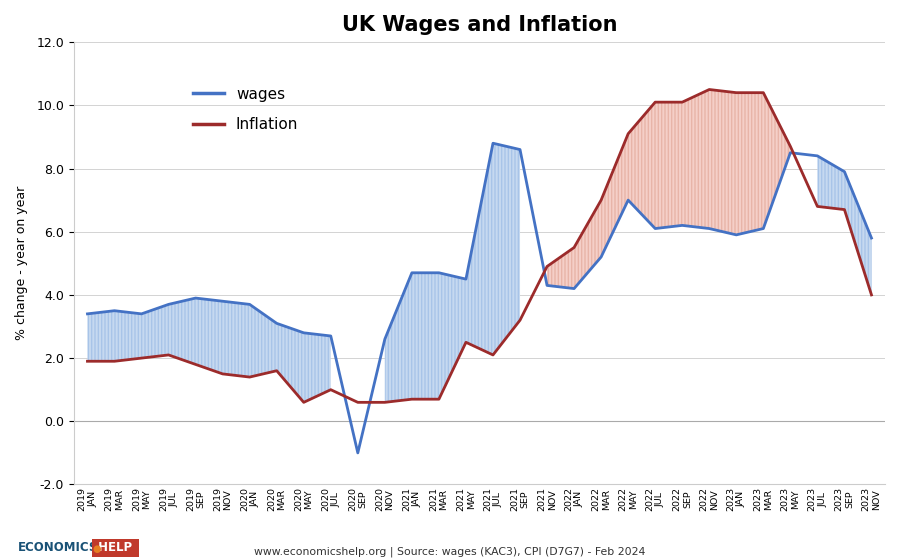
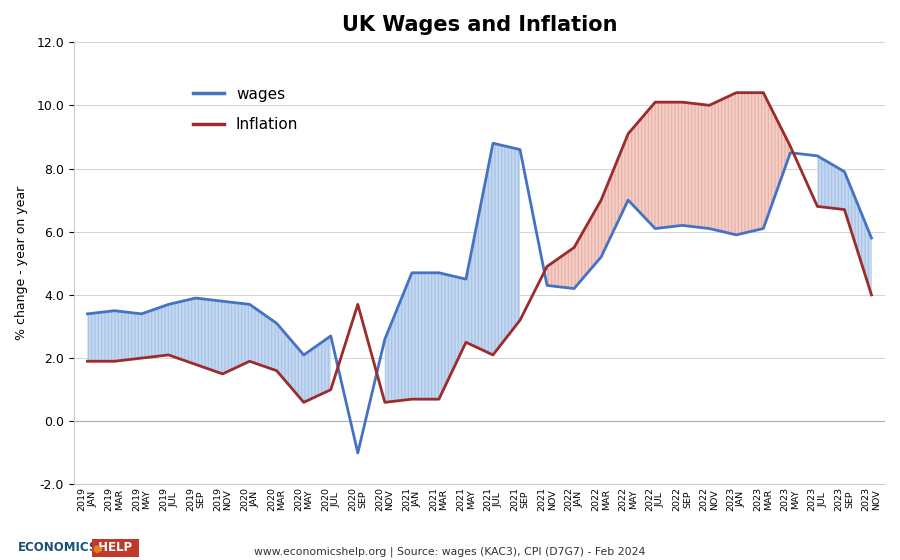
Inflation/2020 JAN: 1.4 -> 1.9
wages/2020 MAY: 2.8 -> 2.1
Inflation/2020 SEP: 0.6 -> 3.7
Inflation/2022 NOV: 10.5 -> 10.0
